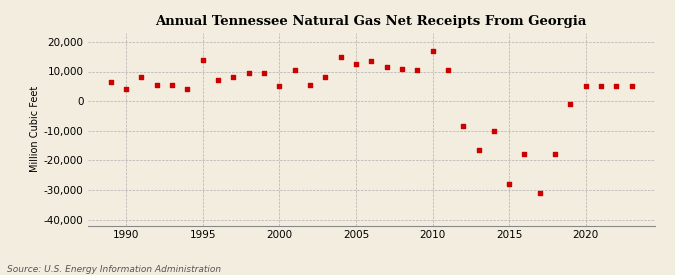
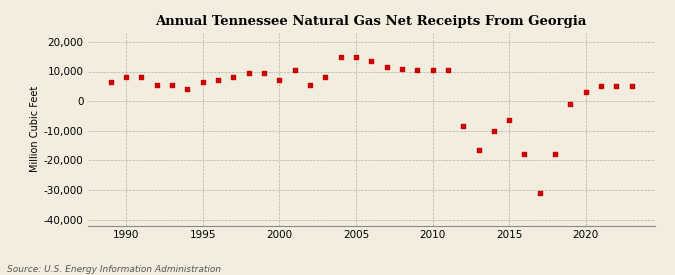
1990: 4,000 -> 8,000
1995: 14,000 -> 6,500
2000: 5,000 -> 7,000
2005: 12,500 -> 15,000
2010: 17,000 -> 10,500
2015: -28,000 -> -6,500
2020: 5,000 -> 3,000
